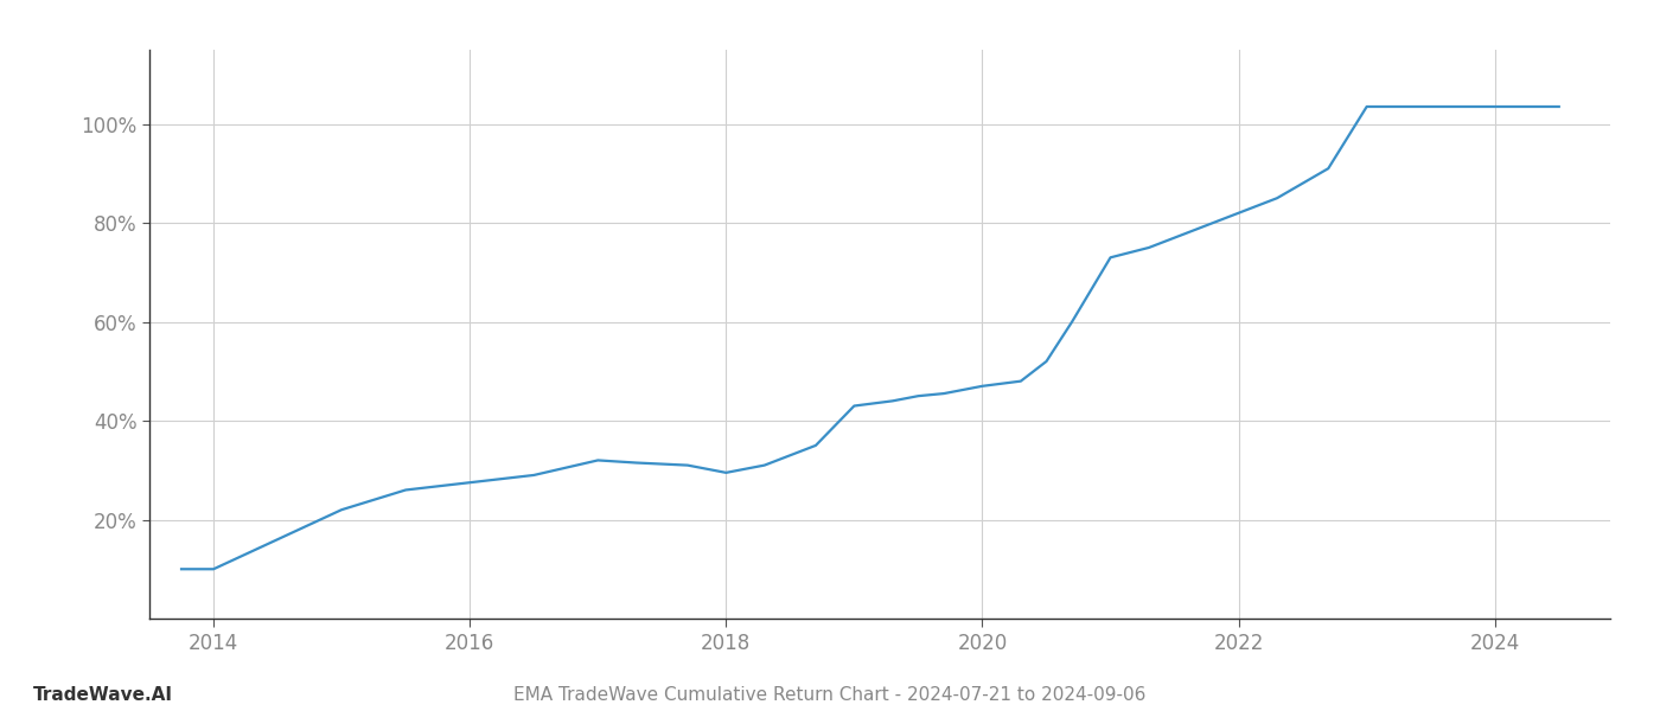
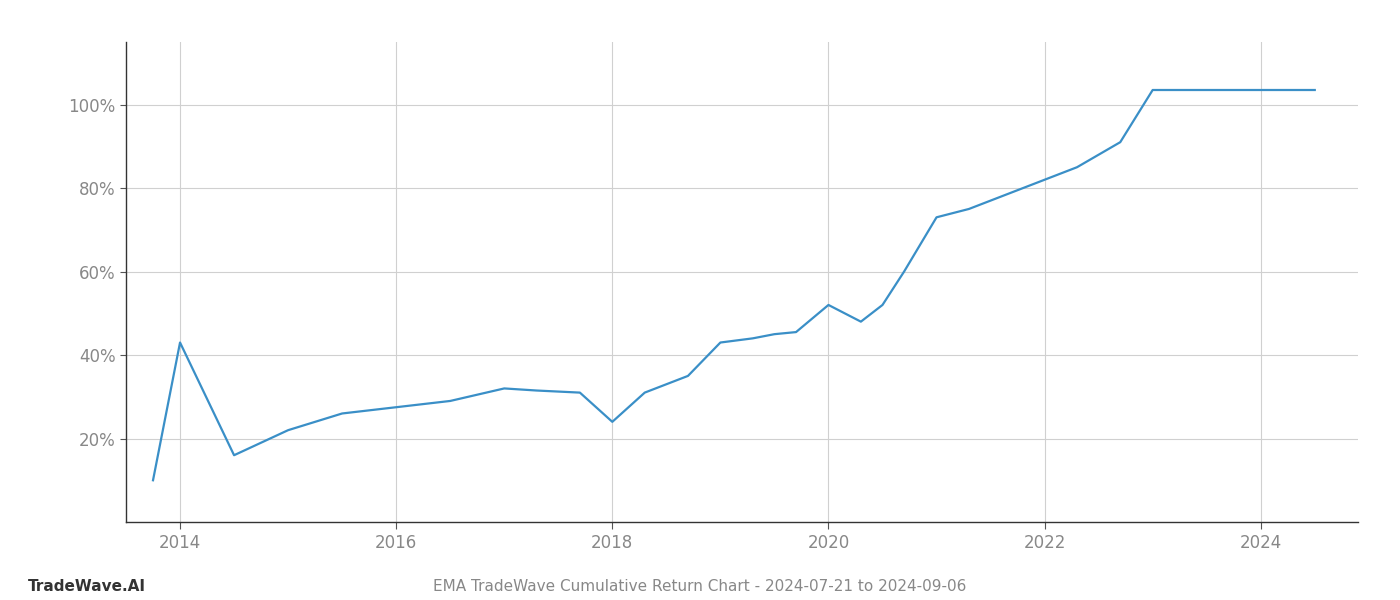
2014: 10.0% -> 43.0%
2018: 29.5% -> 24.0%
2020: 47.0% -> 52.0%
